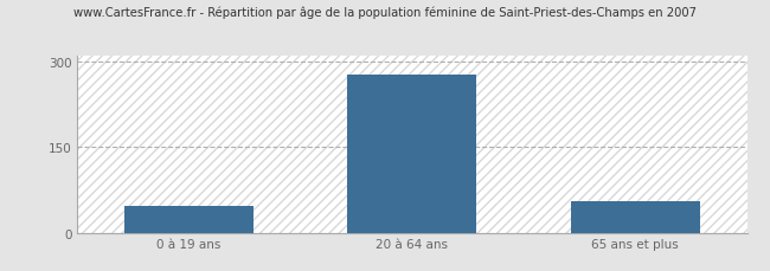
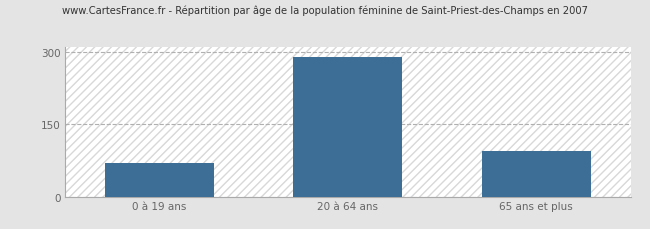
0 à 19 ans: 47 -> 70
20 à 64 ans: 277 -> 290
65 ans et plus: 55 -> 95
